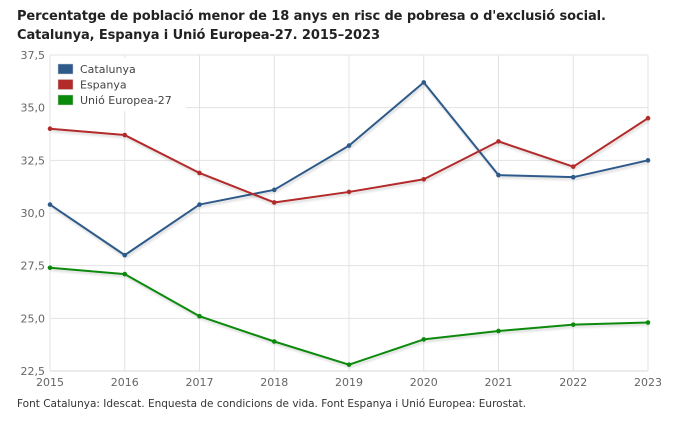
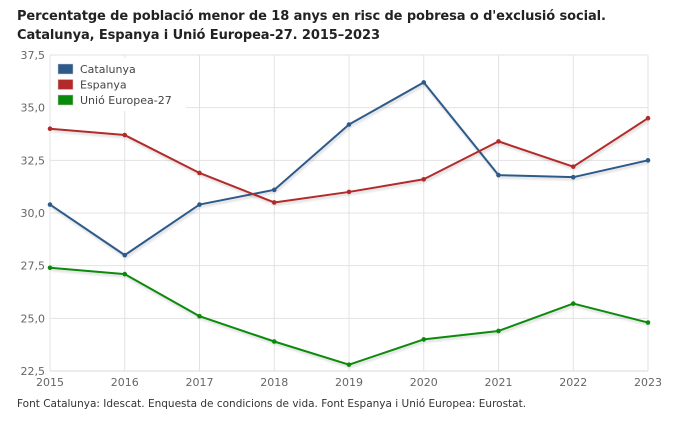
Catalunya/2019: 33,2 -> 34,2
Unió Europea-27/2022: 24,7 -> 25,7
